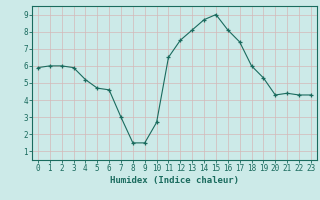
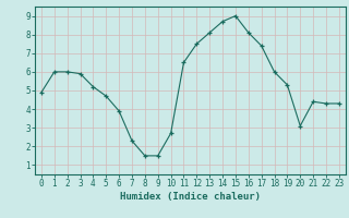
0: 5.9 -> 4.9
6: 4.6 -> 3.9
7: 3.0 -> 2.3
20: 4.3 -> 3.1
